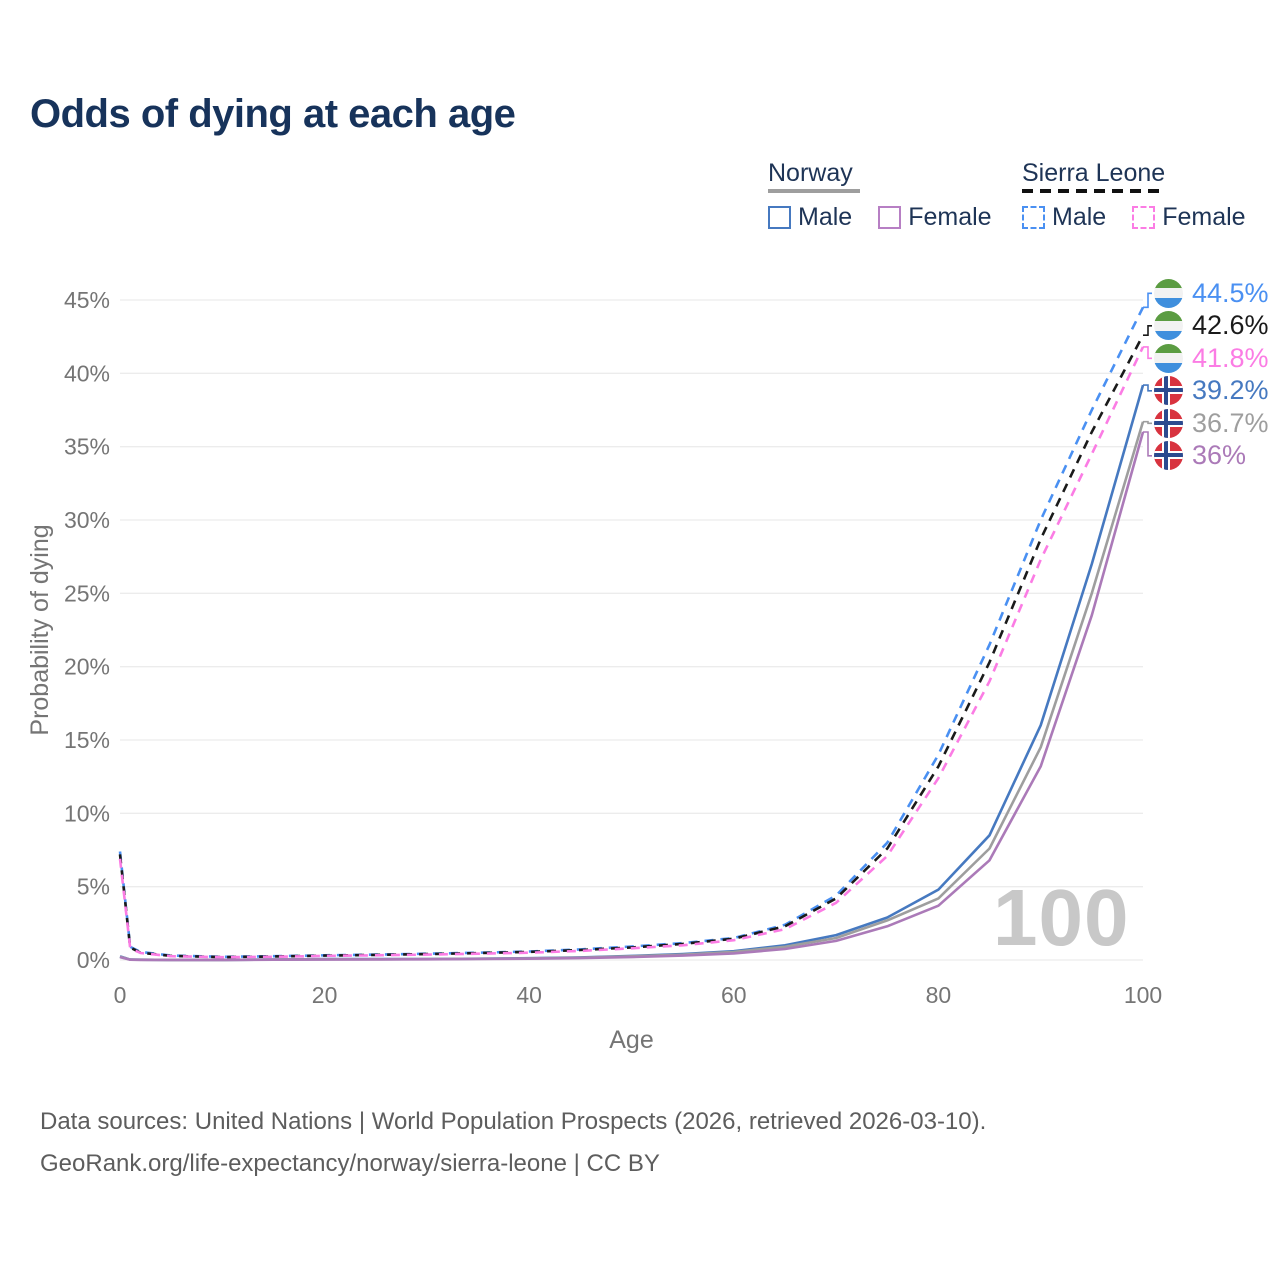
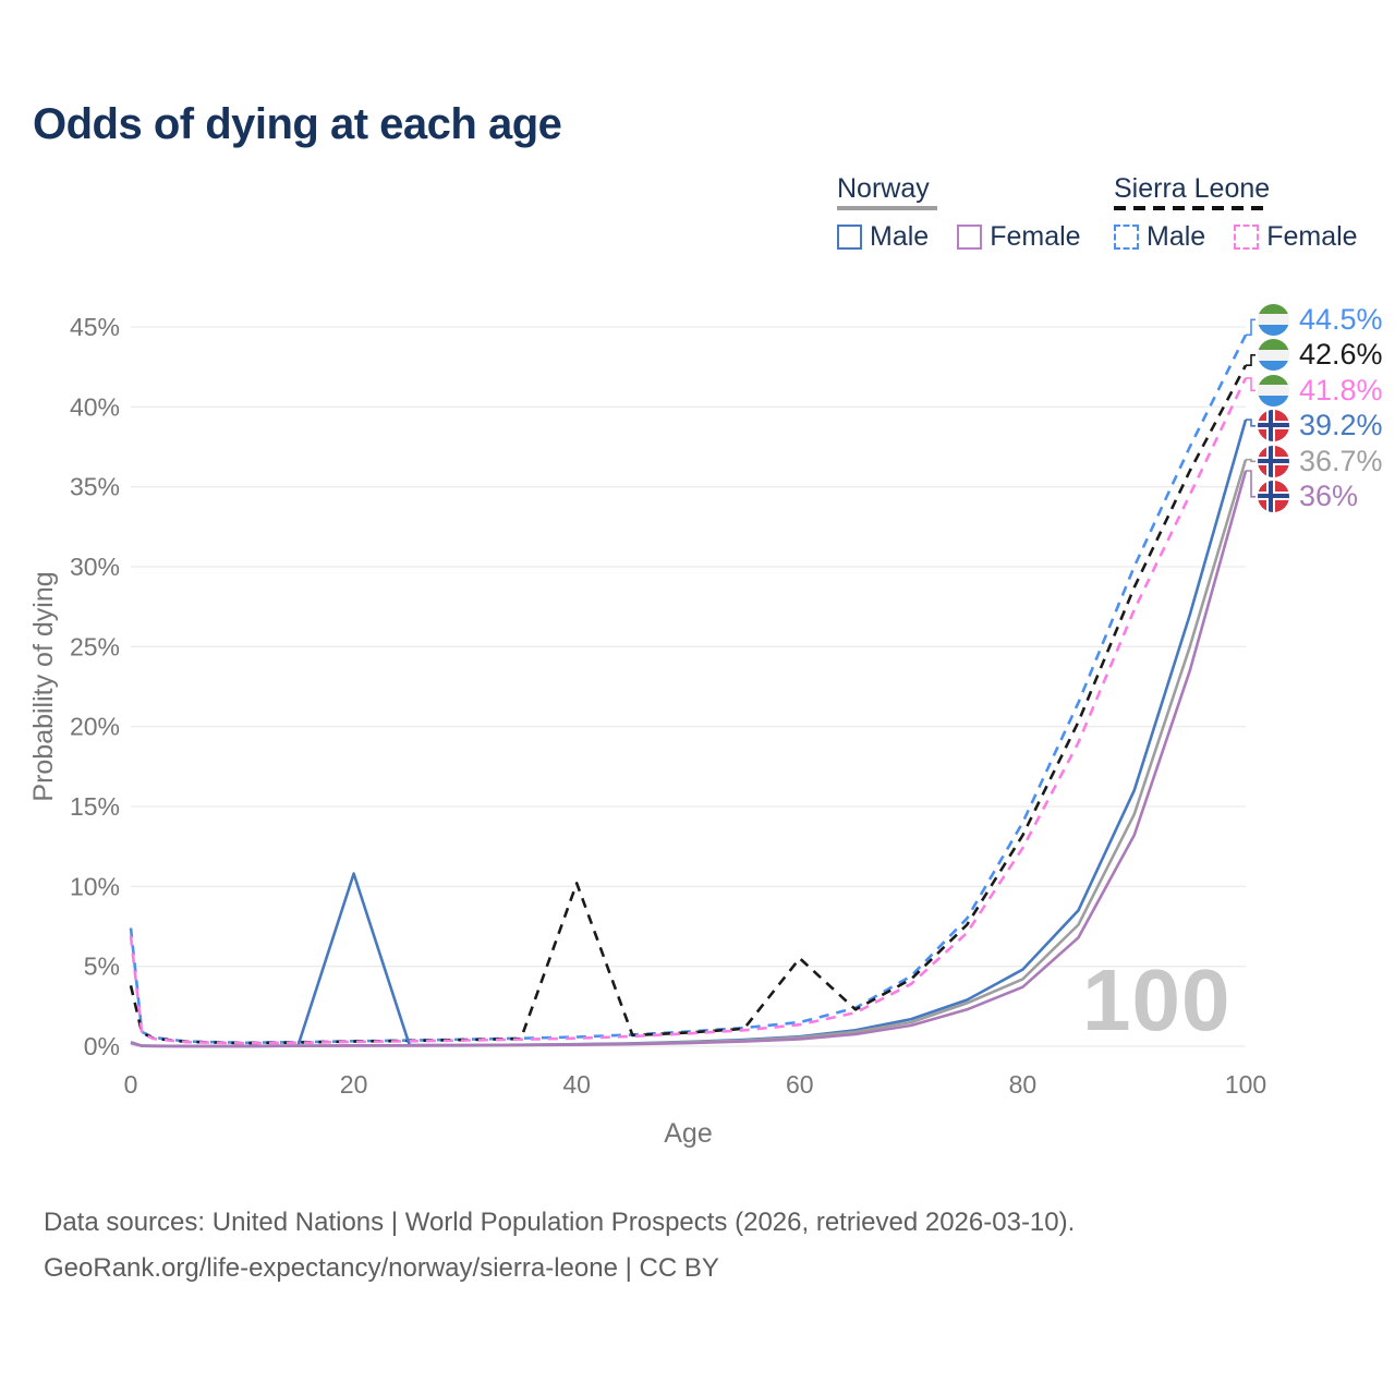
Sierra Leone/0: 7.2% -> 3.8%
Norway Male/20: 0.1% -> 10.8%
Sierra Leone/40: 0.6% -> 10.2%
Sierra Leone/60: 1.4% -> 5.5%
